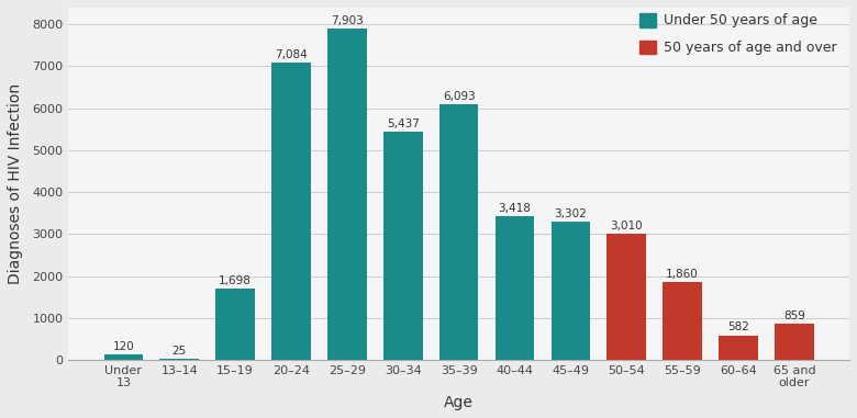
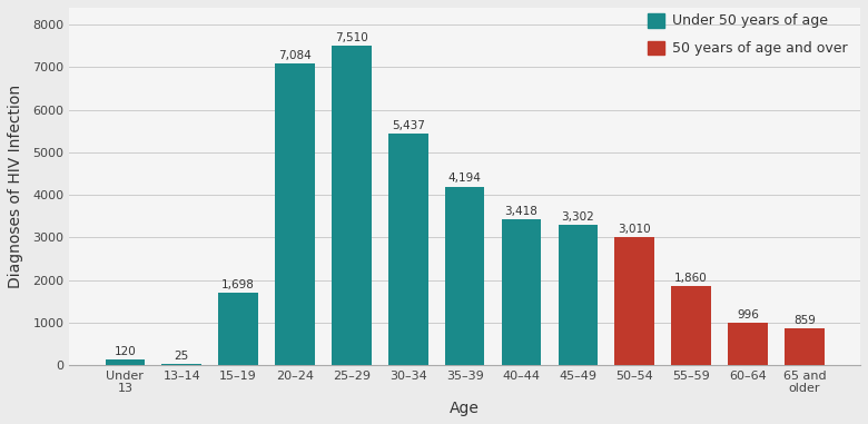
25–29: 7,903 -> 7,510
35–39: 6,093 -> 4,194
60–64: 582 -> 996
